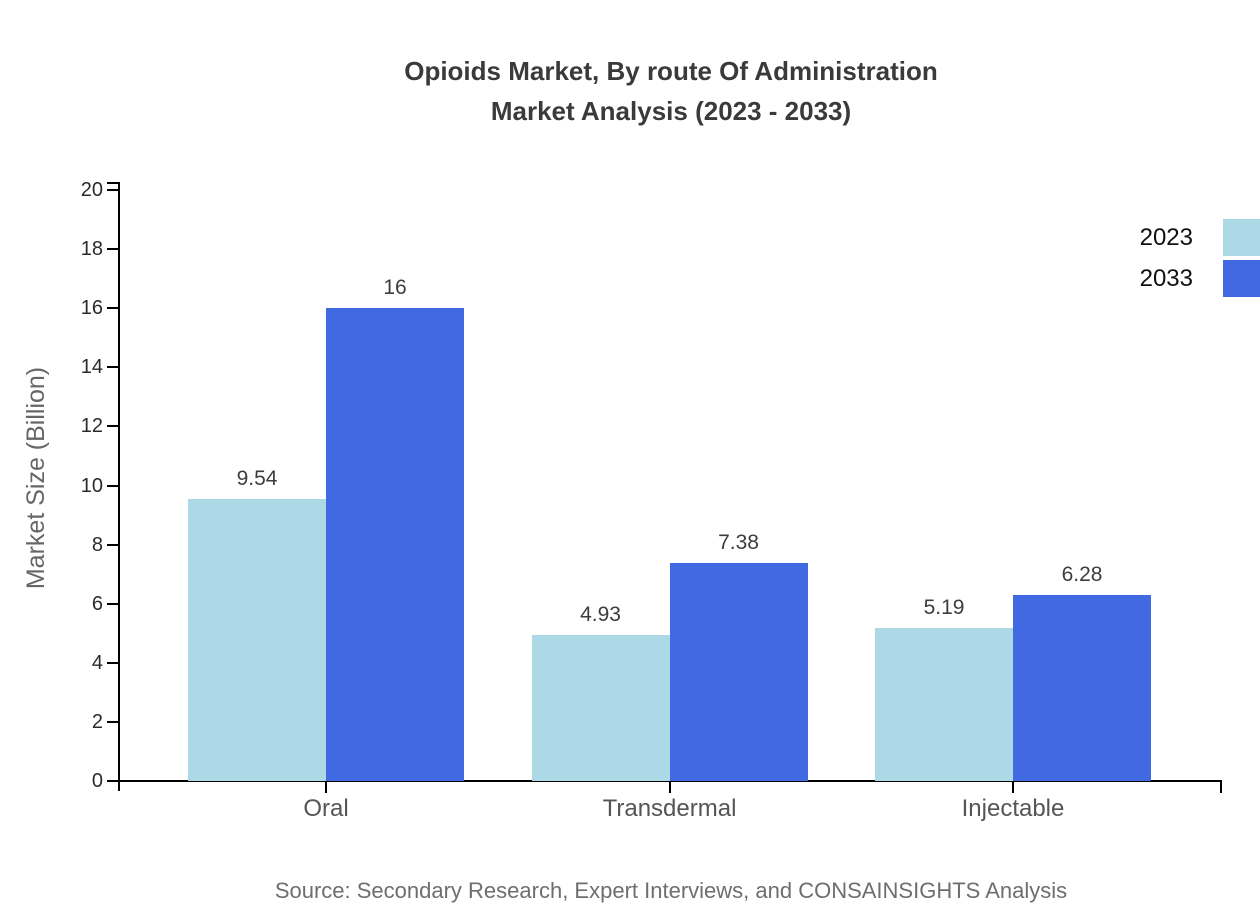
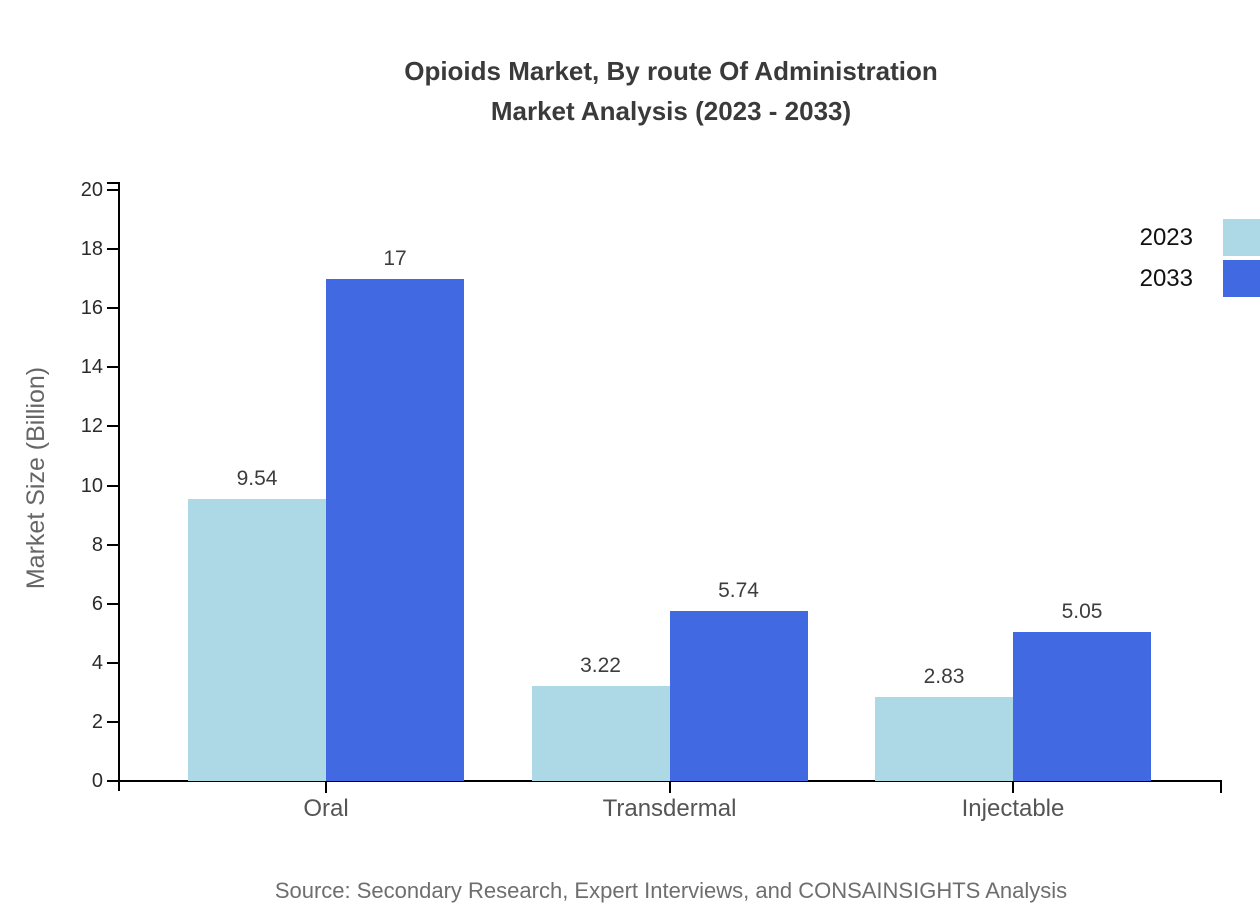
2033/Oral: 16 -> 17
2023/Transdermal: 4.93 -> 3.22
2033/Transdermal: 7.38 -> 5.74
2023/Injectable: 5.19 -> 2.83
2033/Injectable: 6.28 -> 5.05
